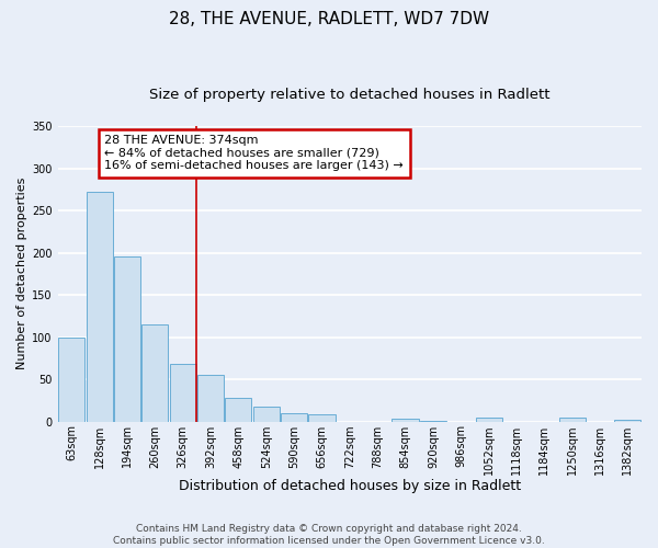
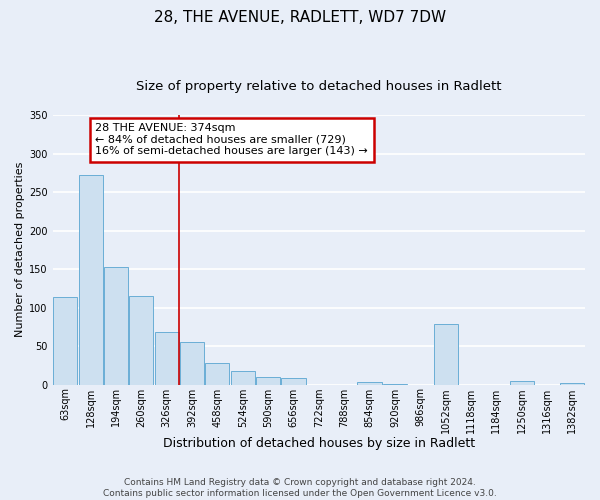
63sqm: 100 -> 114
194sqm: 195 -> 152
1052sqm: 5 -> 78
